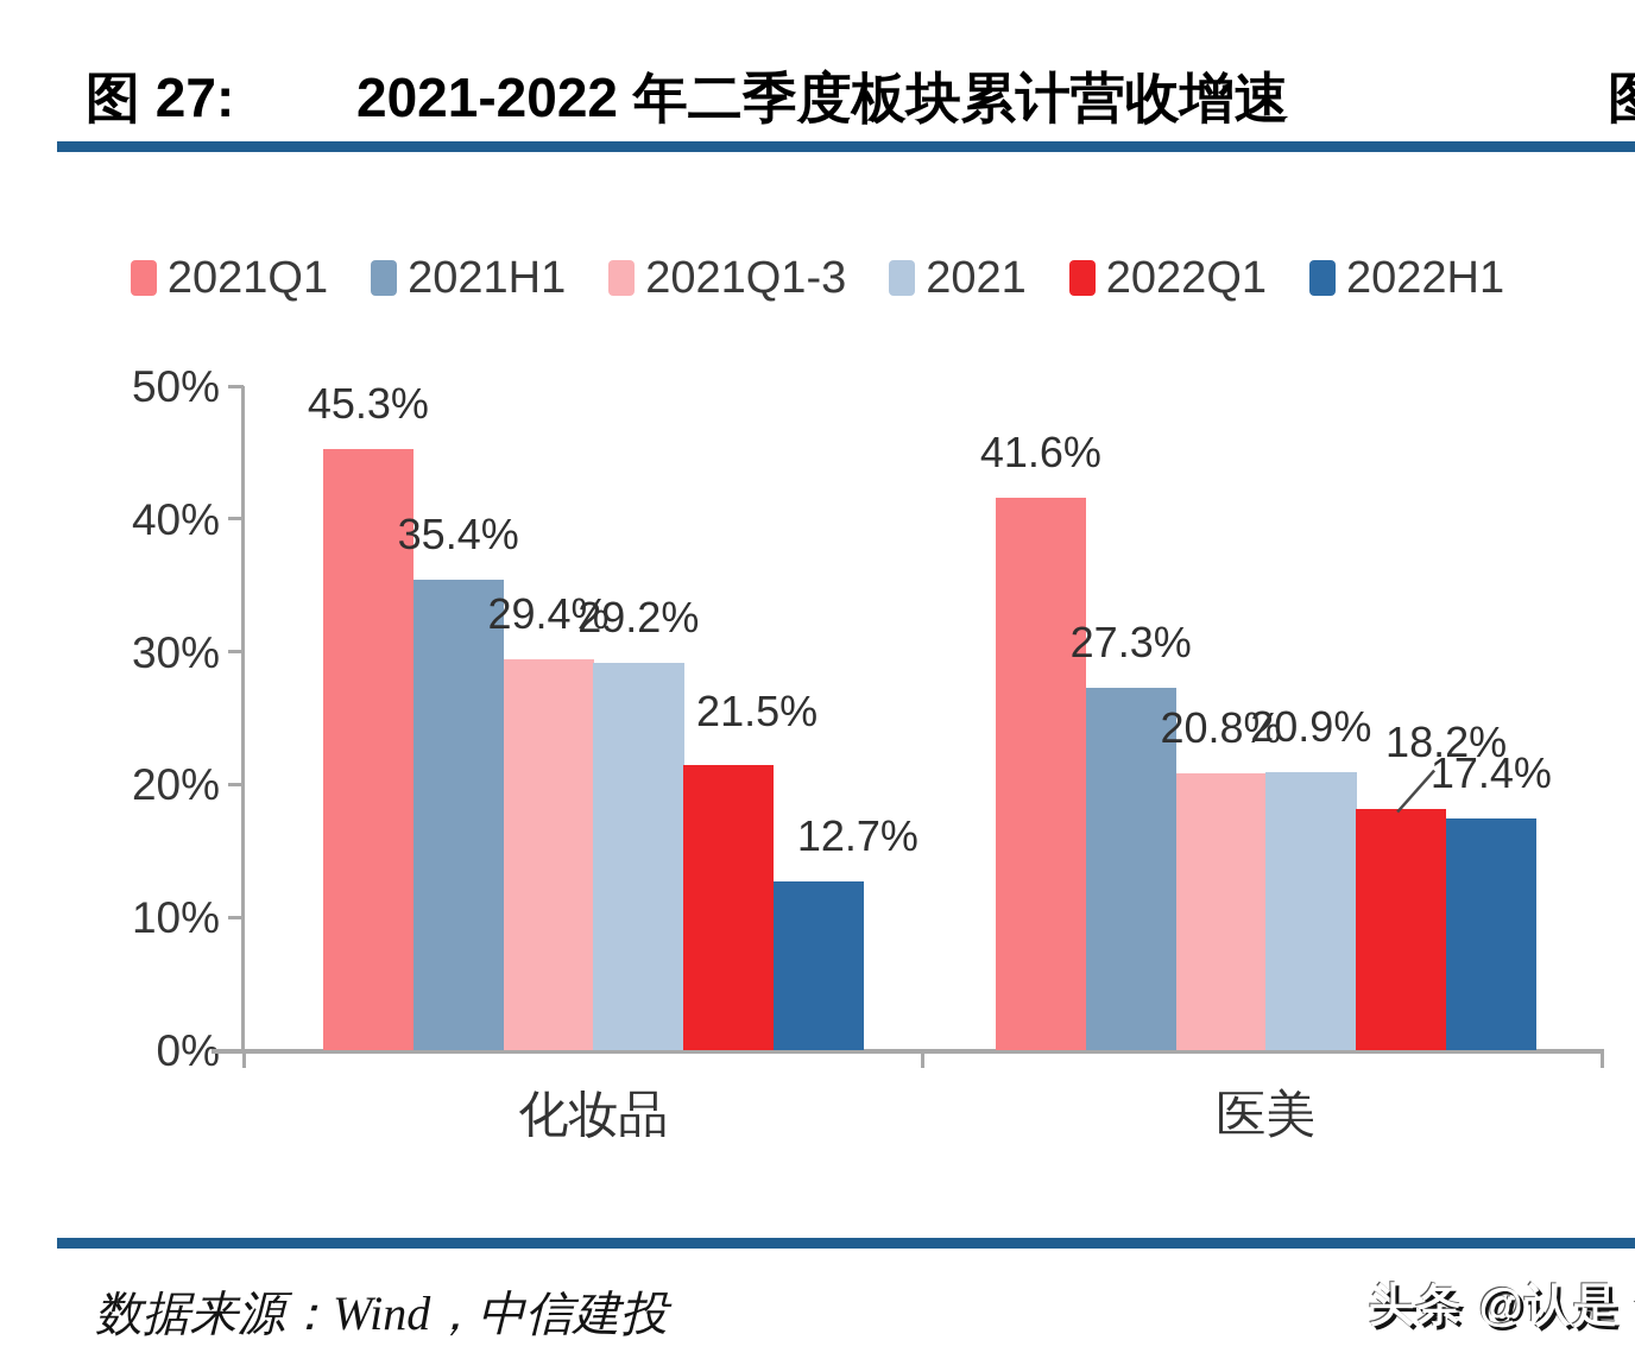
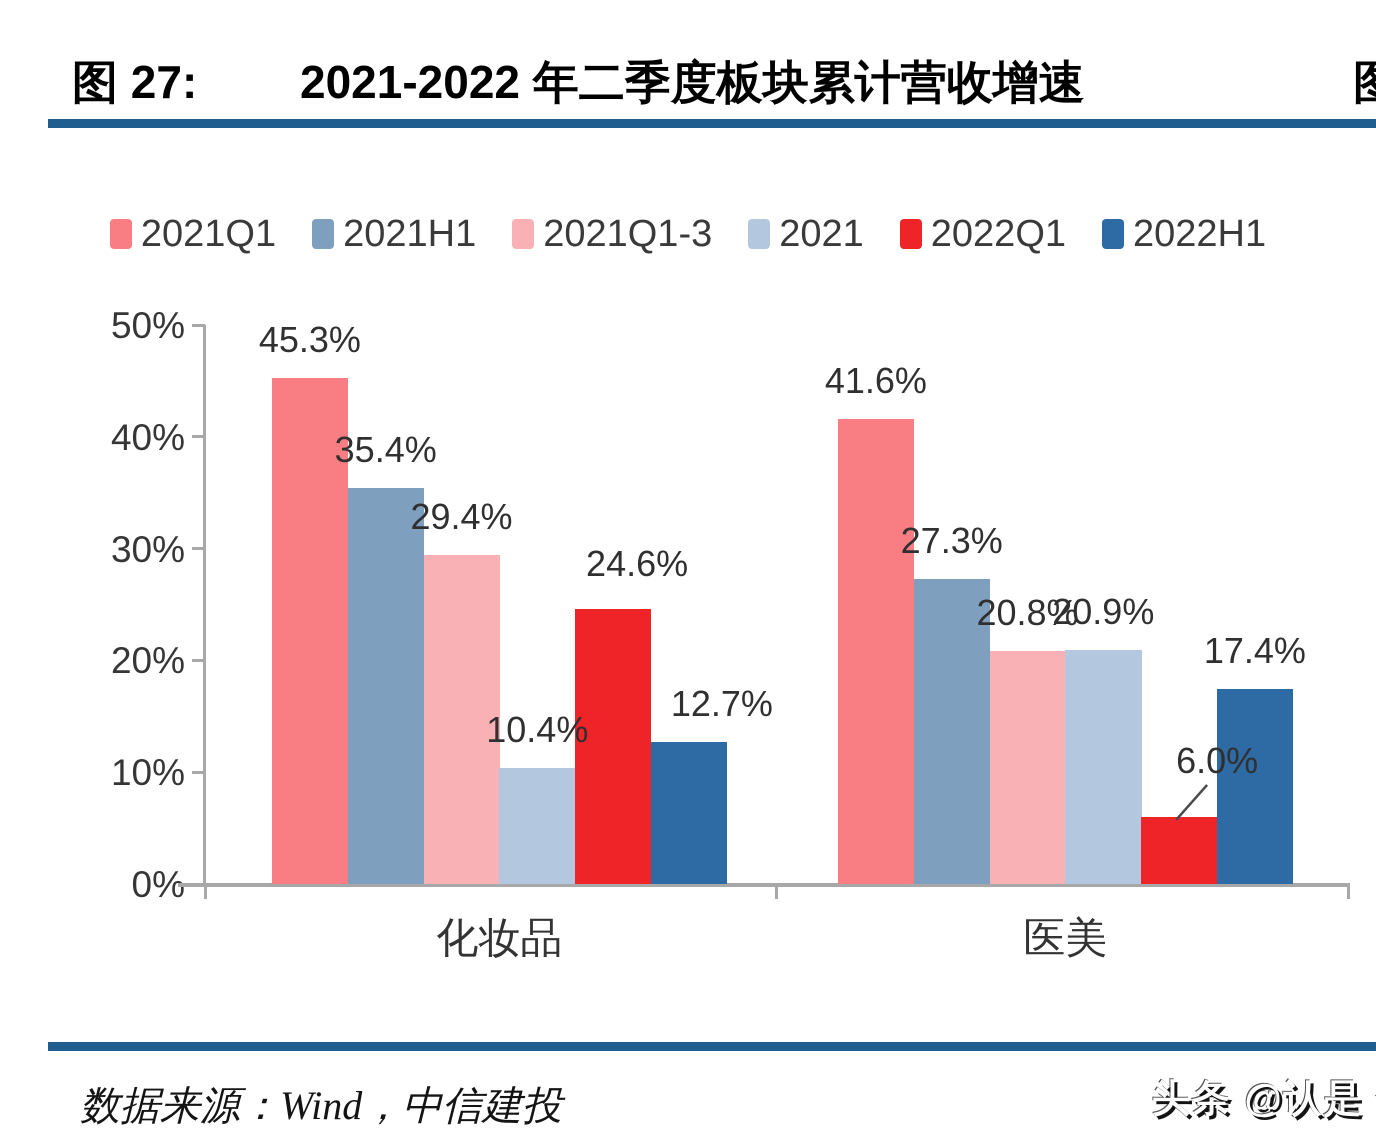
2021/化妆品: 29.2% -> 10.4%
2022Q1/化妆品: 21.5% -> 24.6%
2022Q1/医美: 18.2% -> 6.0%
